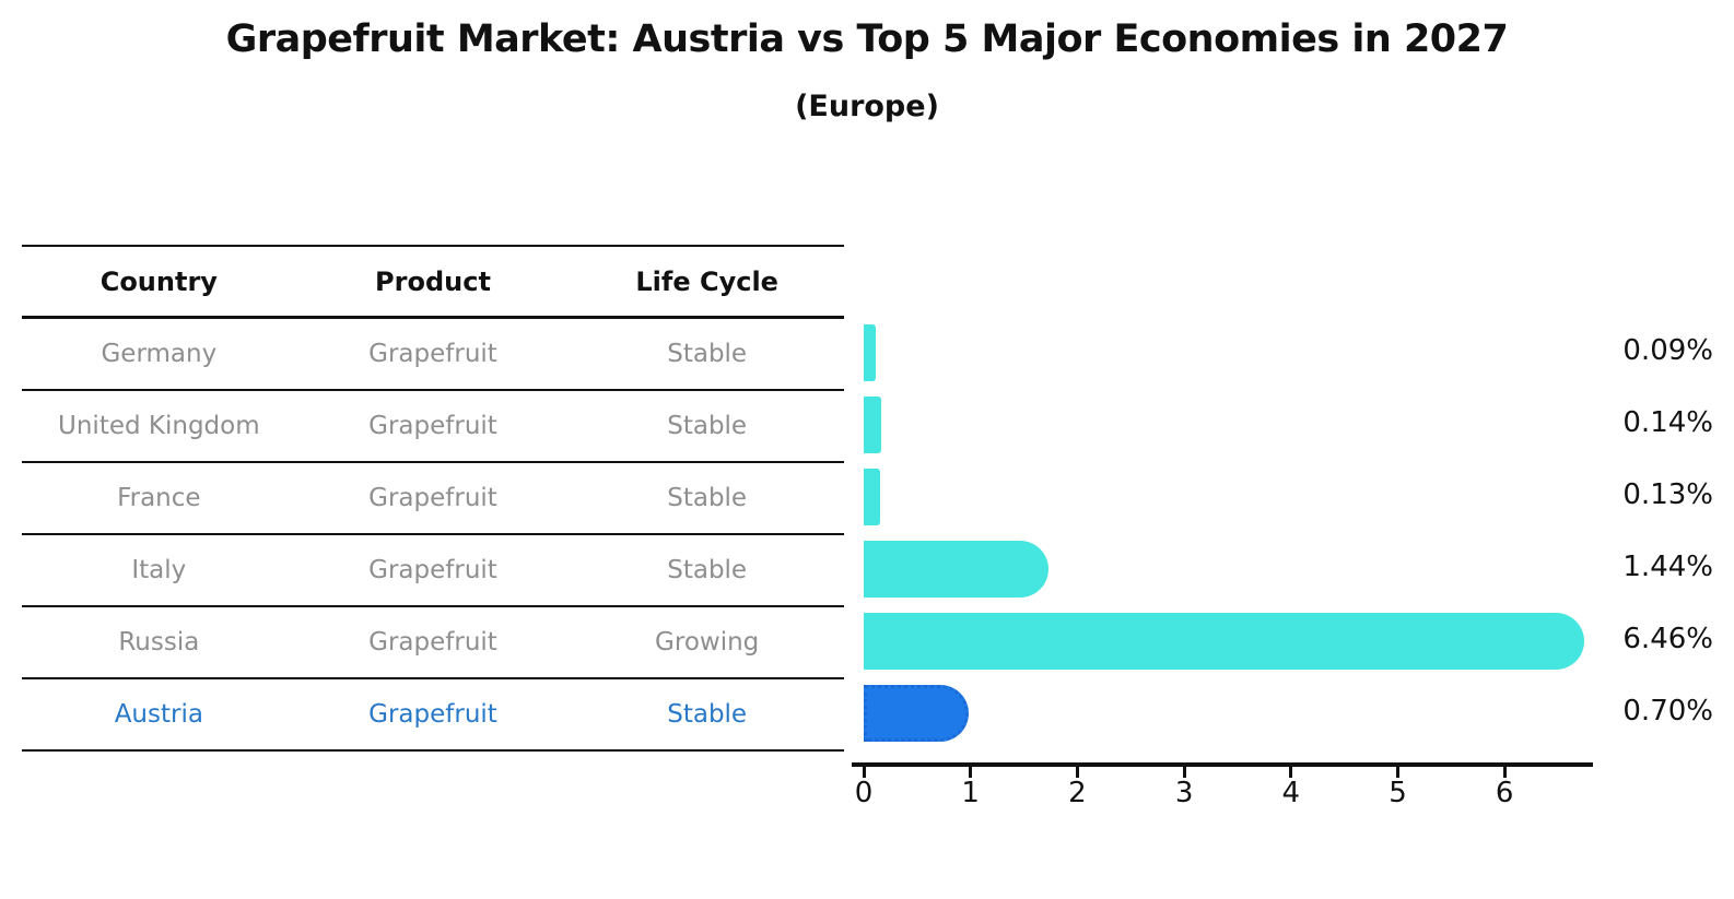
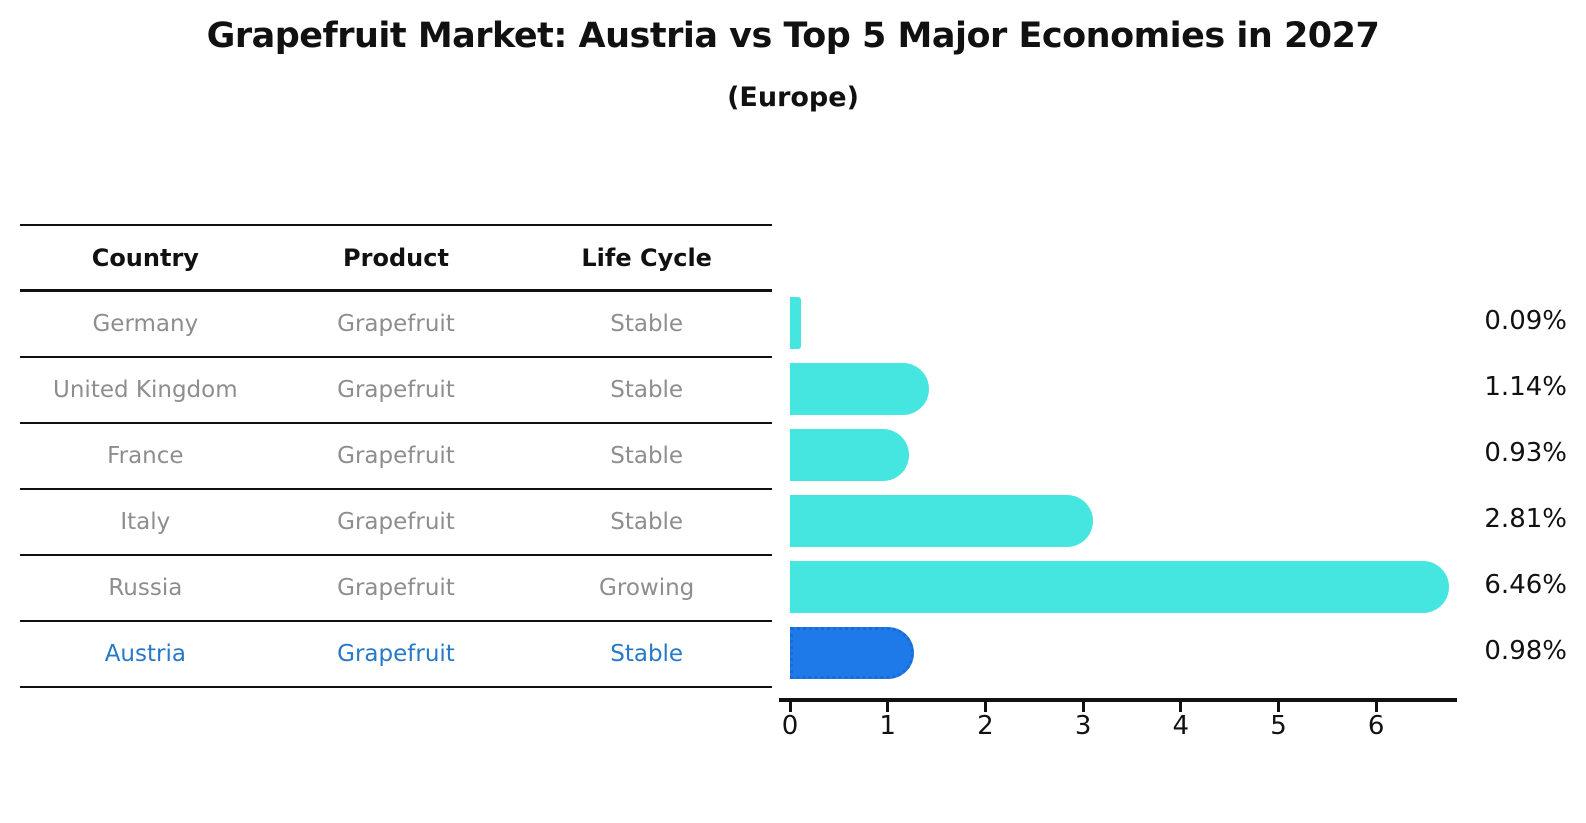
United Kingdom: 0.14% -> 1.14%
France: 0.13% -> 0.93%
Italy: 1.44% -> 2.81%
Austria: 0.70% -> 0.98%
